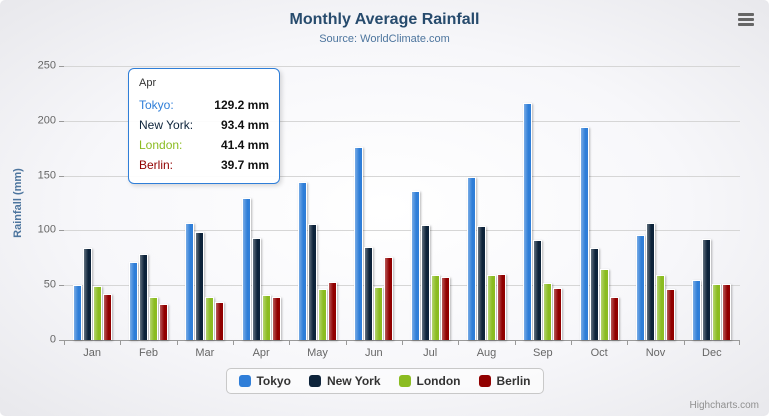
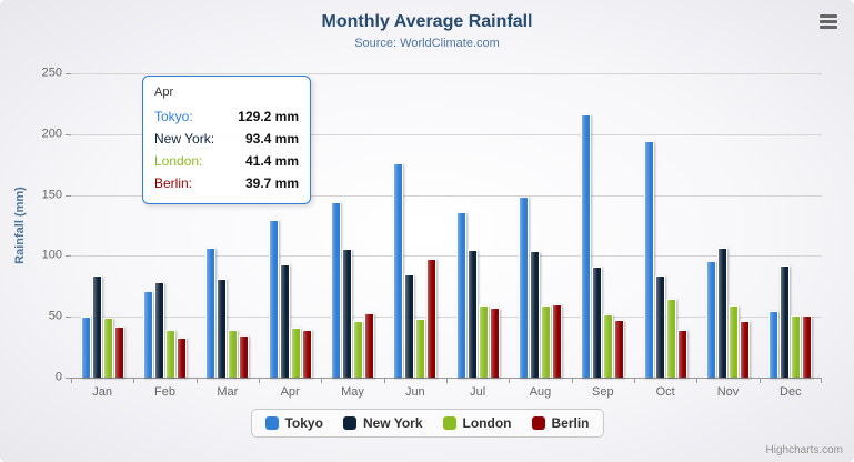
New York/Mar: 98 -> 81
Berlin/Jun: 76 -> 98
